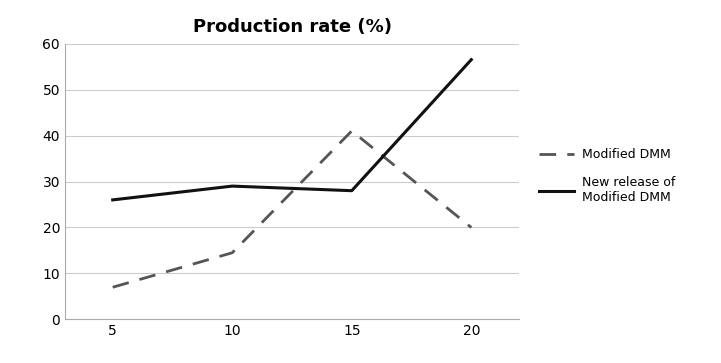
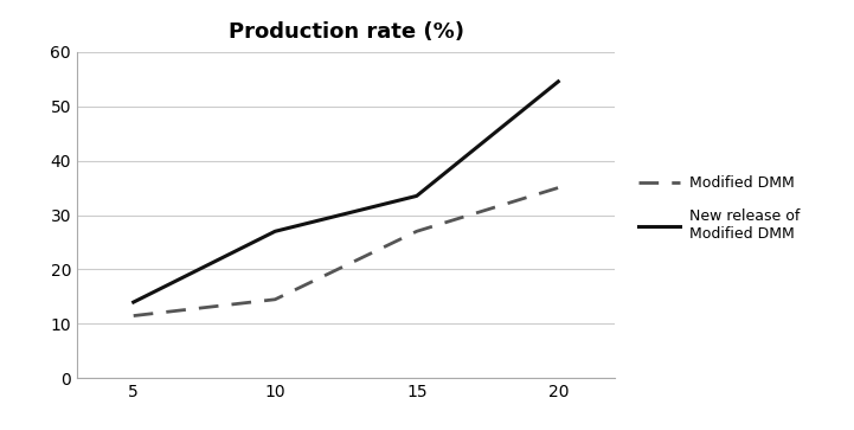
Modified DMM/5: 7.0 -> 11.5
New release of Modified DMM/5: 26.0 -> 14.0
New release of Modified DMM/10: 29.0 -> 27.0
Modified DMM/15: 41.0 -> 27.0
New release of Modified DMM/15: 28.0 -> 33.5
Modified DMM/20: 20.0 -> 35.0
New release of Modified DMM/20: 56.5 -> 54.5
